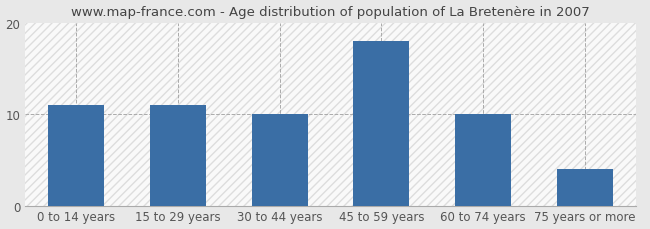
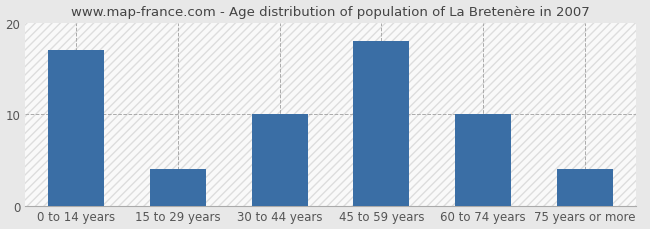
0 to 14 years: 11 -> 17
15 to 29 years: 11 -> 4
